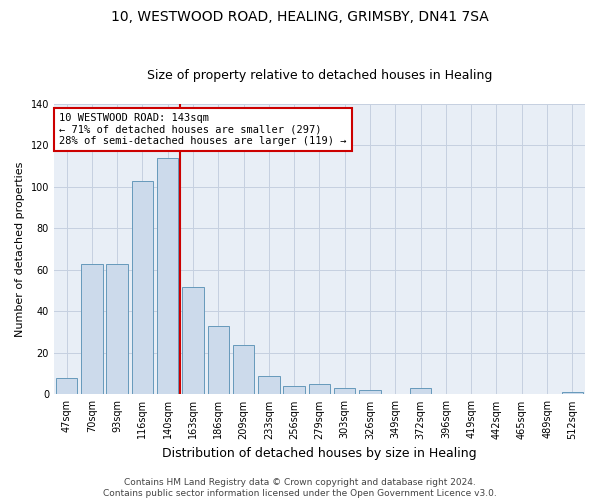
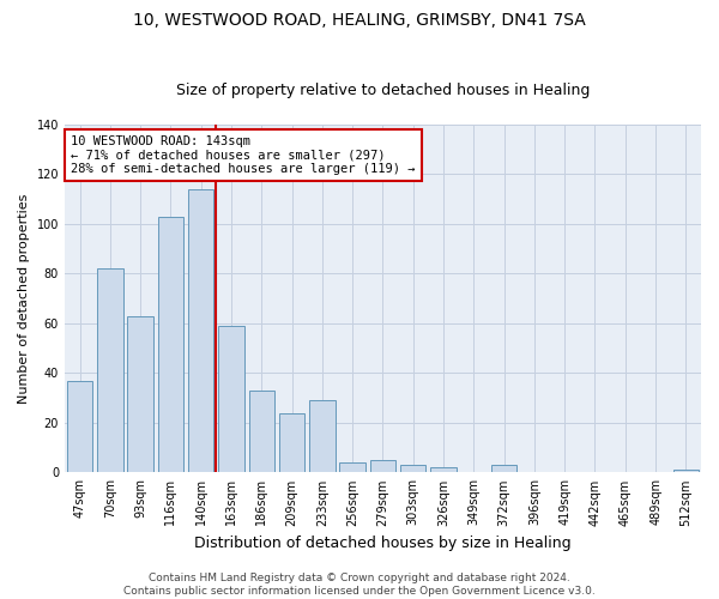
47sqm: 8 -> 37
70sqm: 63 -> 82
163sqm: 52 -> 59
233sqm: 9 -> 29
